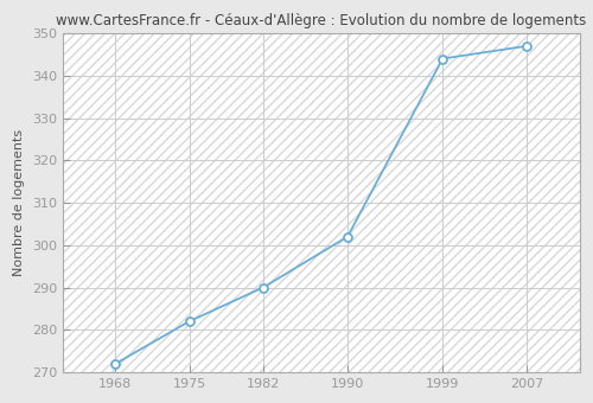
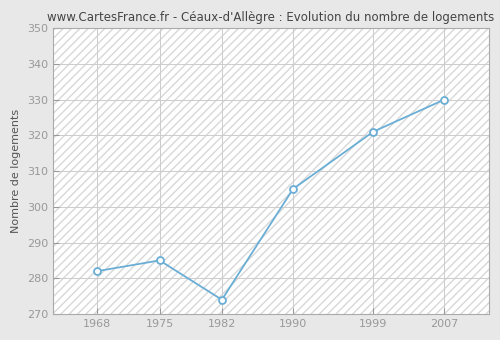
1968: 272 -> 282
1975: 282 -> 285
1982: 290 -> 274
1990: 302 -> 305
1999: 344 -> 321
2007: 347 -> 330
